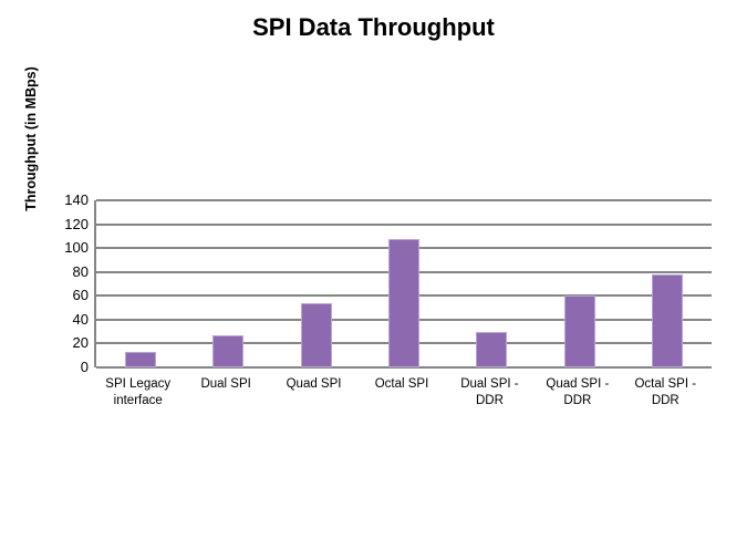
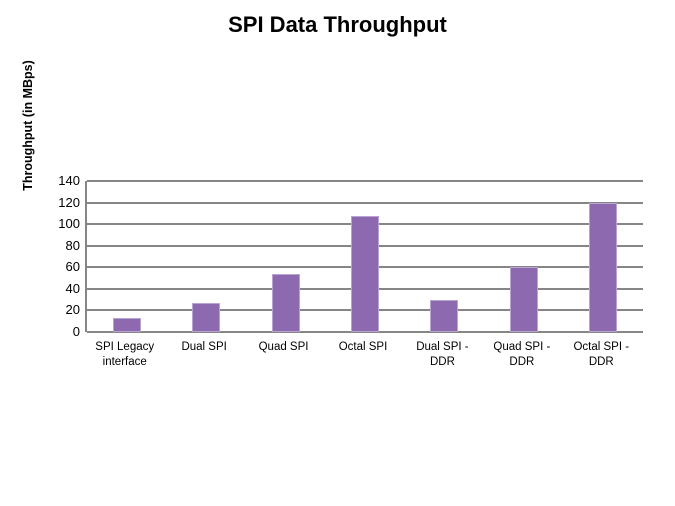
Octal SPI - DDR: 78 -> 120
